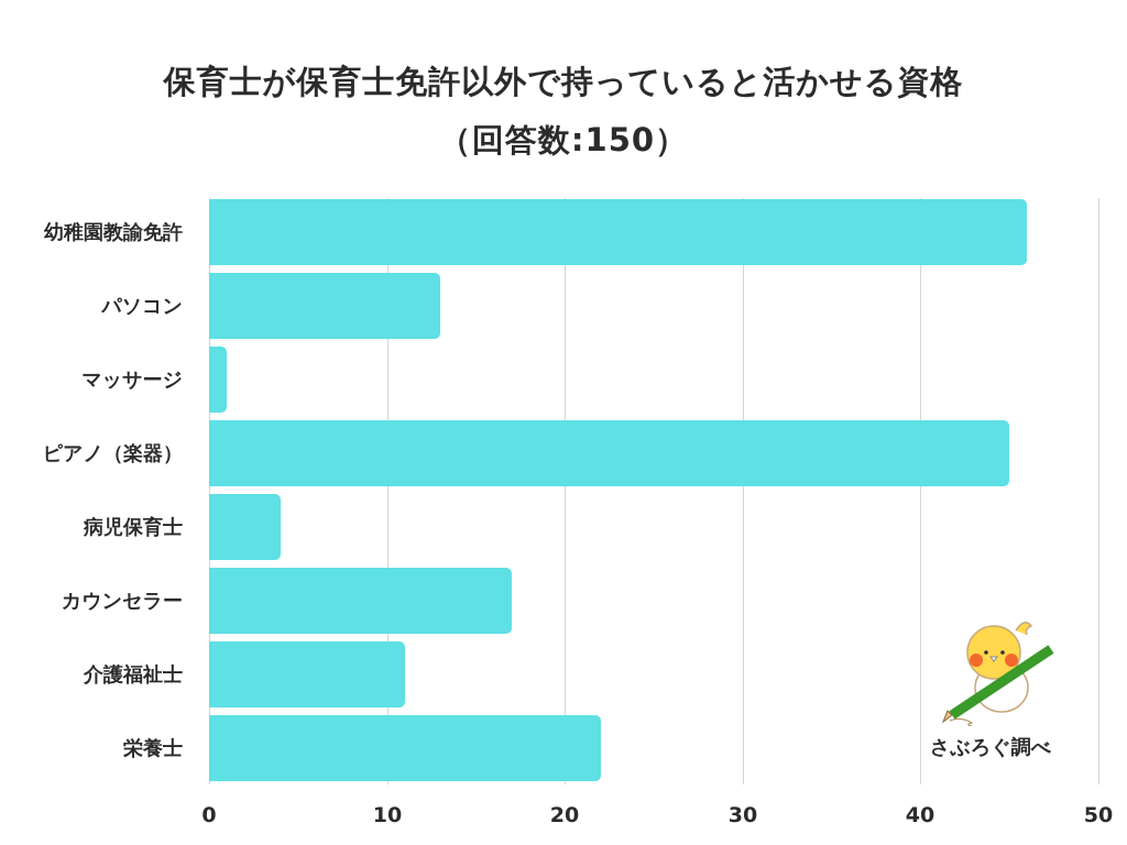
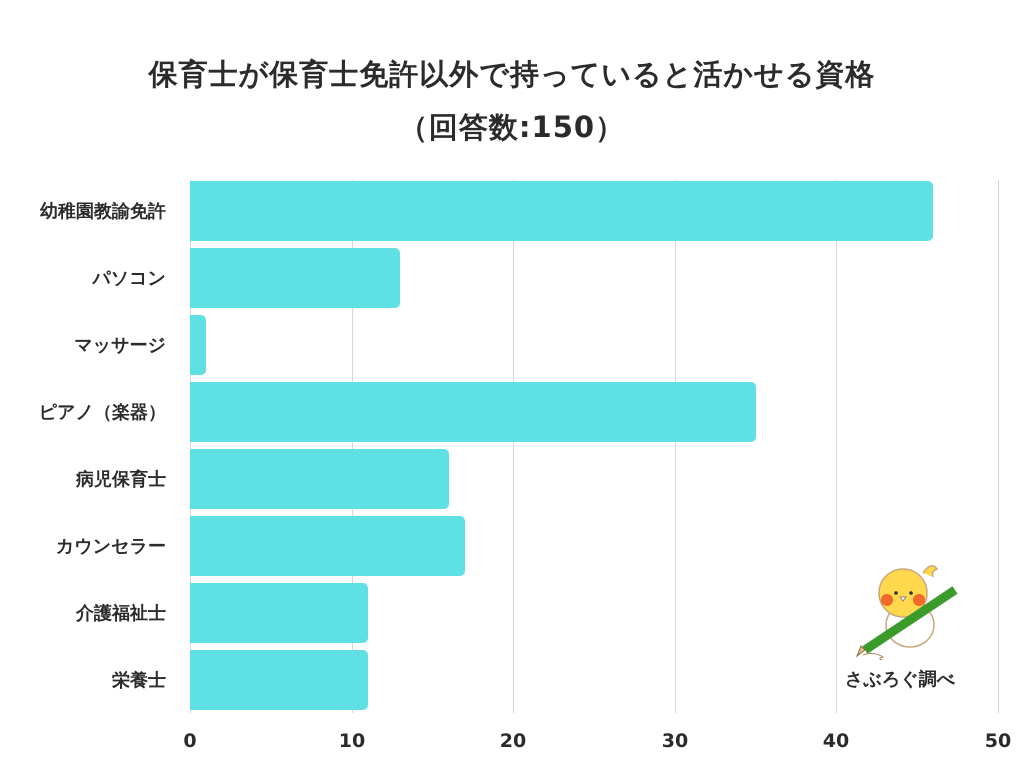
ピアノ（楽器）: 45 -> 35
病児保育士: 4 -> 16
栄養士: 22 -> 11
